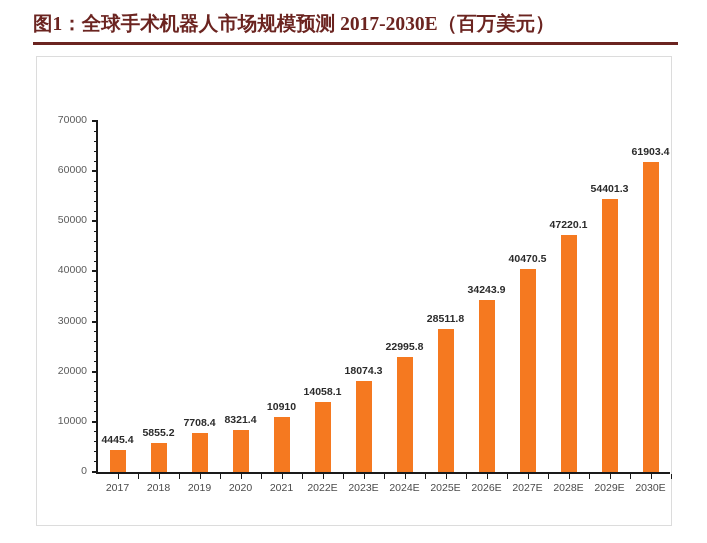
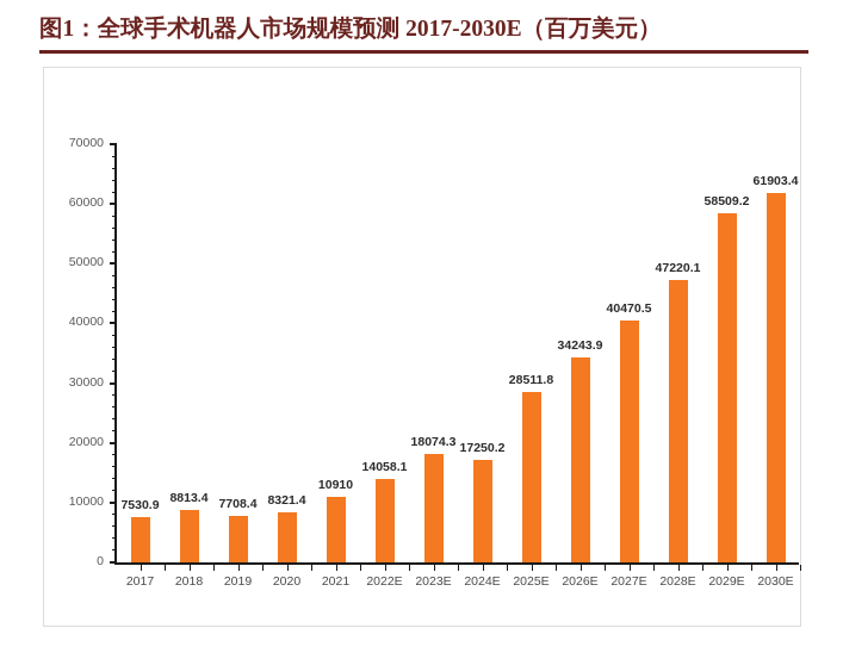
2017: 4445.4 -> 7530.9
2018: 5855.2 -> 8813.4
2024E: 22995.8 -> 17250.2
2029E: 54401.3 -> 58509.2
